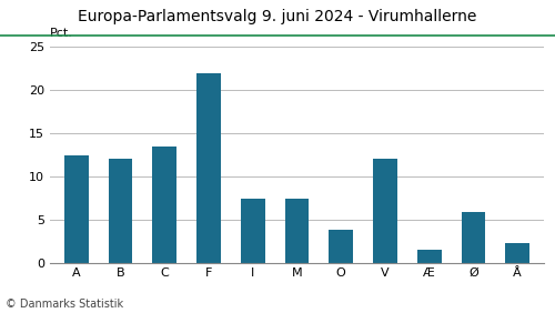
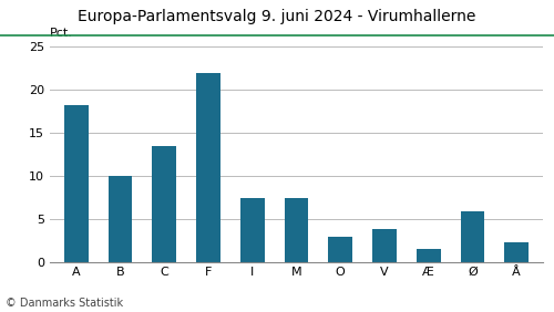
A: 12.5 -> 18.2
B: 12.0 -> 10.0
O: 3.8 -> 3.0
V: 12.1 -> 3.8
